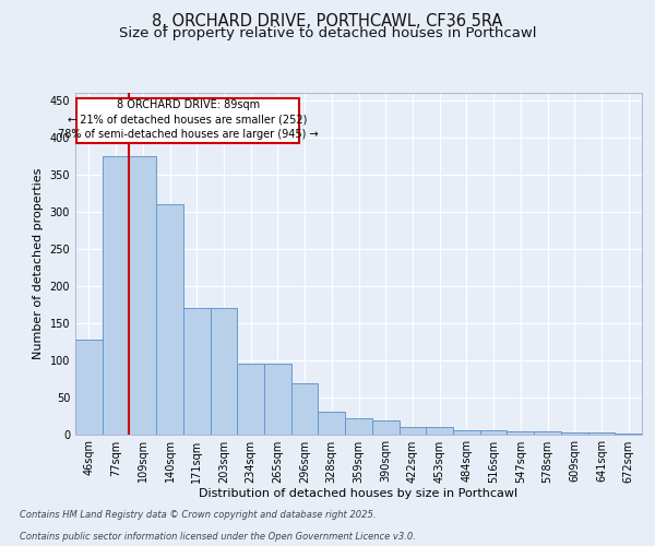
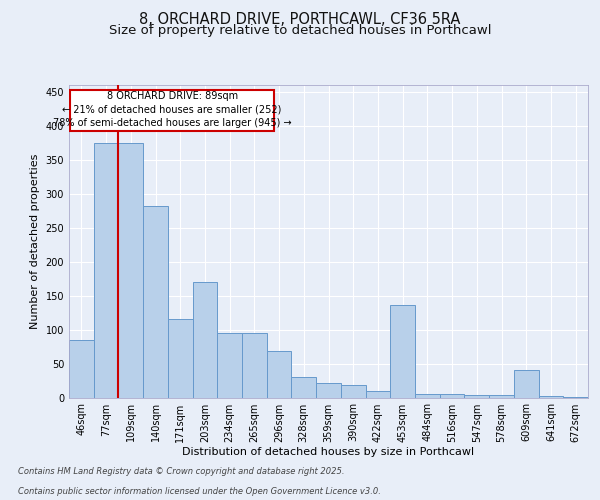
46sqm: 127 -> 84
140sqm: 310 -> 282
171sqm: 170 -> 116
453sqm: 10 -> 136
609sqm: 2 -> 40
